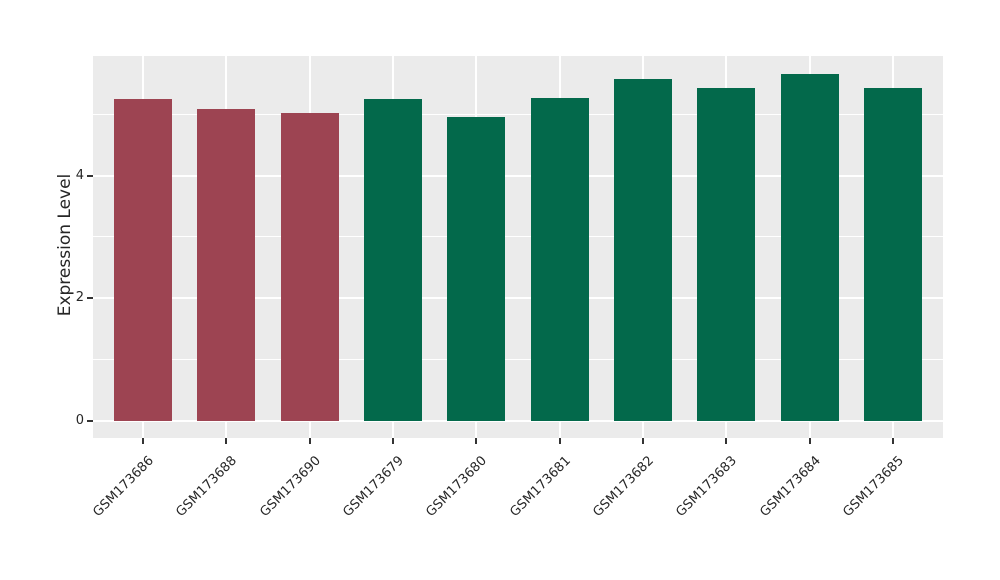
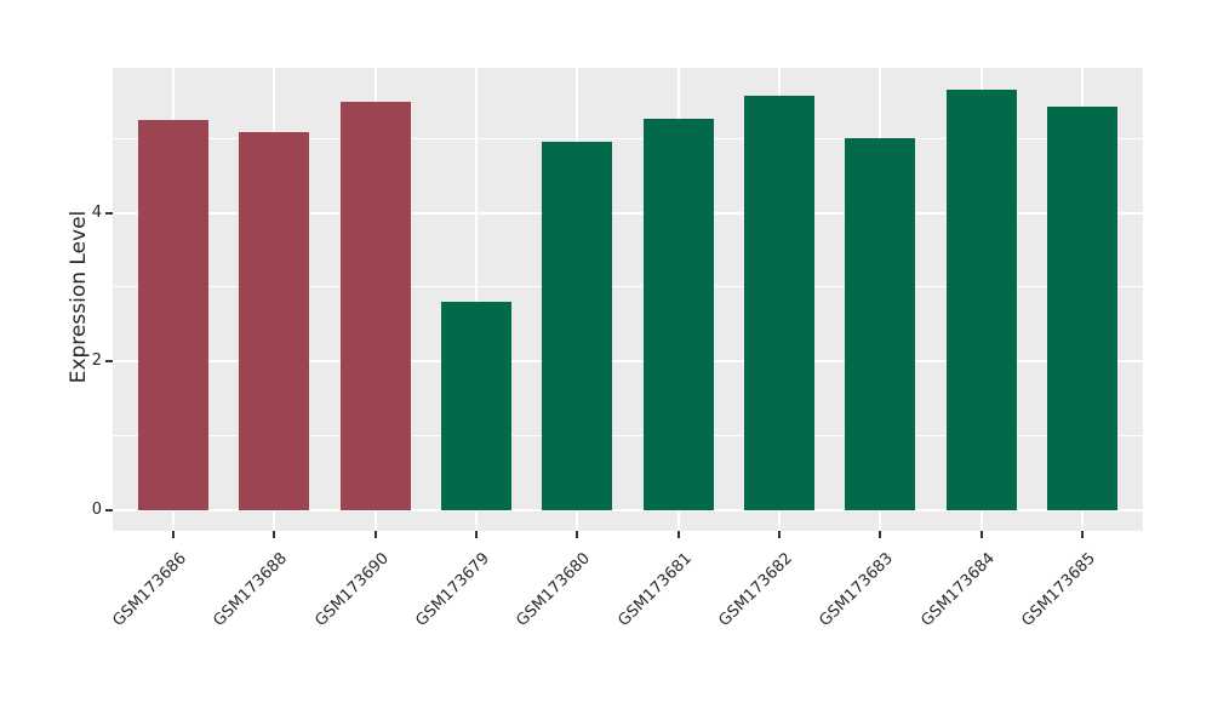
GSM173690: 5.0 -> 5.5
GSM173679: 5.2 -> 2.8
GSM173683: 5.4 -> 5.0
